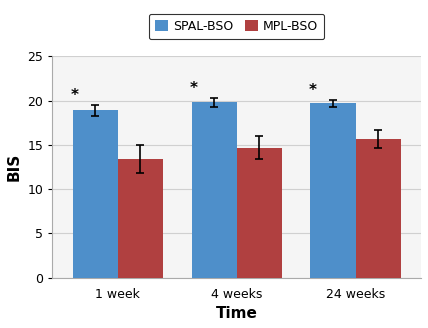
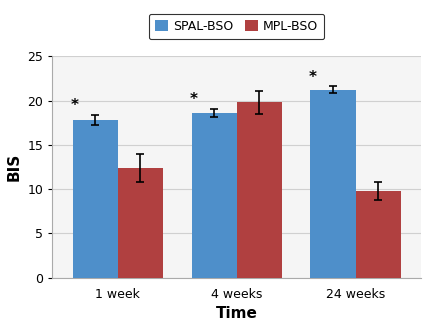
SPAL-BSO/1 week: 18.9 -> 17.8
MPL-BSO/1 week: 13.4 -> 12.4
SPAL-BSO/4 weeks: 19.8 -> 18.6
MPL-BSO/4 weeks: 14.7 -> 19.8
SPAL-BSO/24 weeks: 19.7 -> 21.2
MPL-BSO/24 weeks: 15.7 -> 9.8
